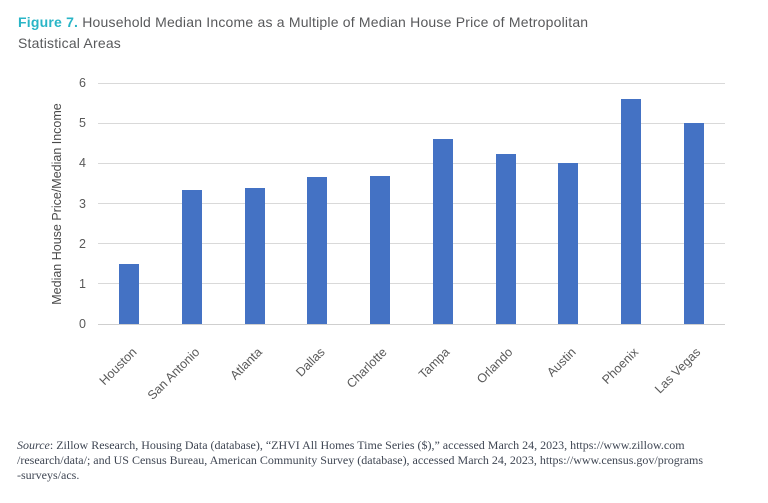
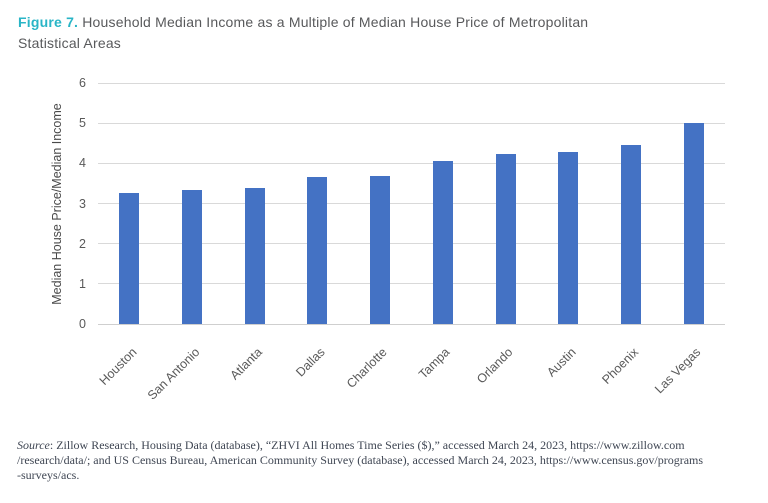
Houston: 1.5 -> 3.3
Tampa: 4.6 -> 4.0
Austin: 4.0 -> 4.3
Phoenix: 5.6 -> 4.5
